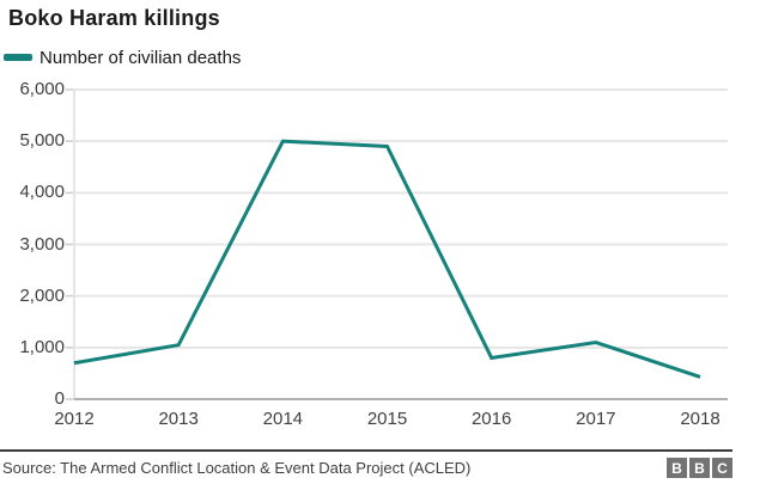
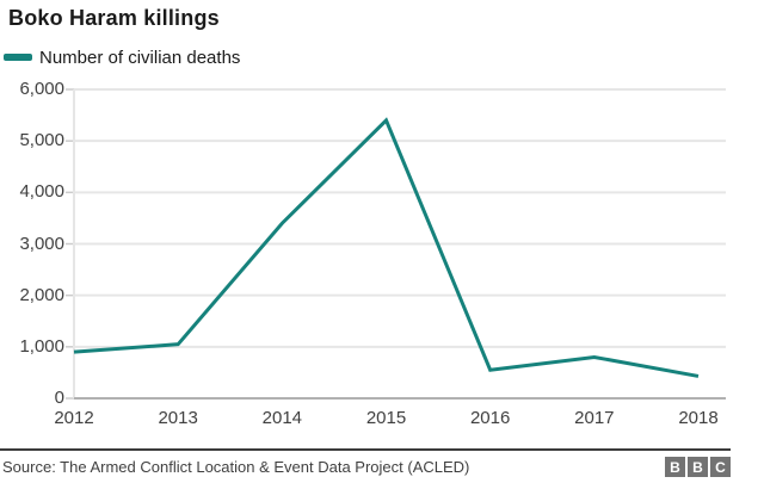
2012: 700 -> 900
2014: 5000 -> 3400
2015: 4900 -> 5400
2016: 800 -> 600
2017: 1100 -> 800
